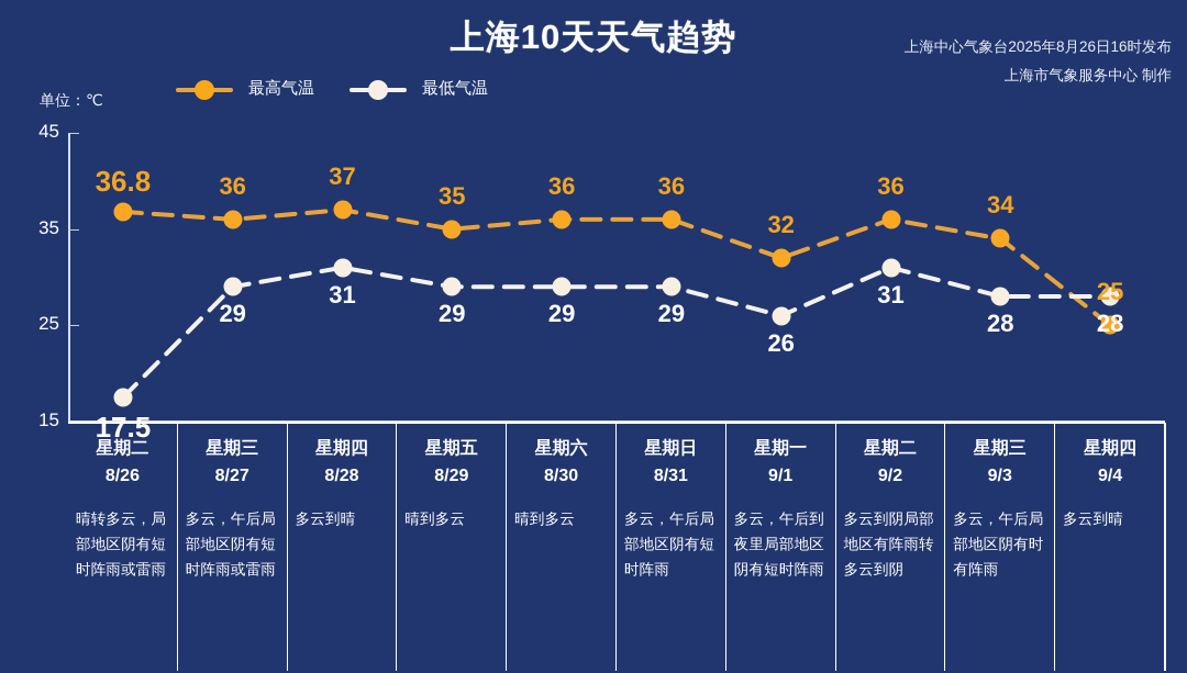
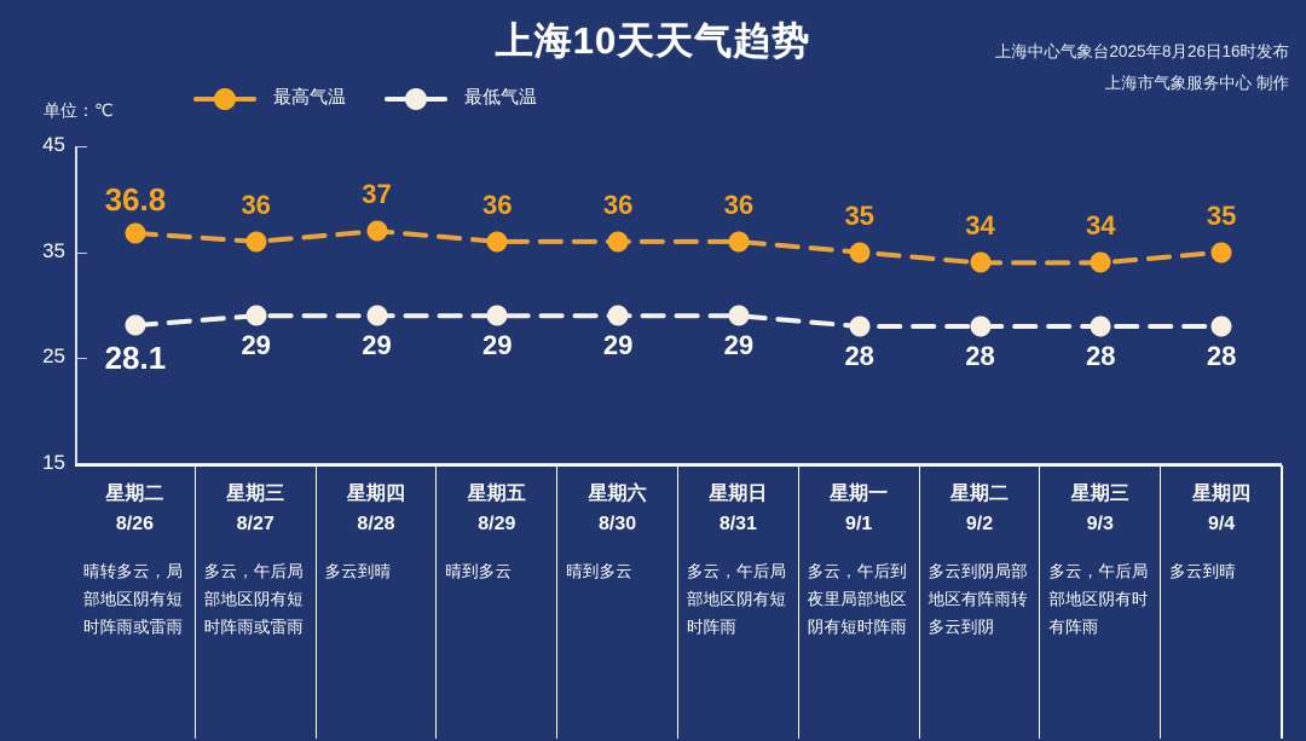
最低气温/8/26: 17.5 -> 28.1
最低气温/8/28: 31 -> 29
最高气温/8/29: 35 -> 36
最高气温/9/1: 32 -> 35
最低气温/9/1: 26 -> 28
最高气温/9/2: 36 -> 34
最低气温/9/2: 31 -> 28
最高气温/9/4: 25 -> 35
